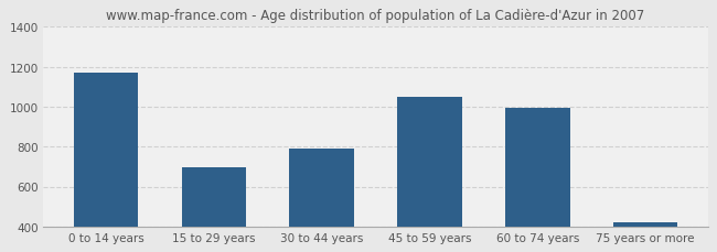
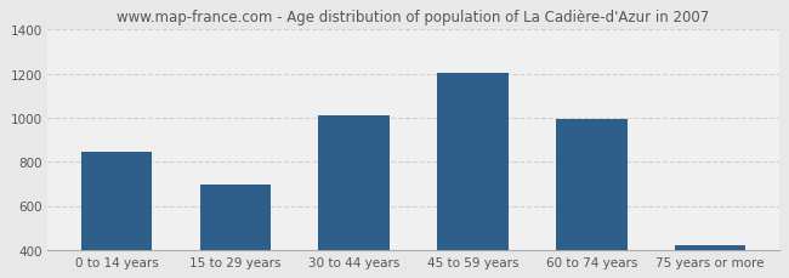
0 to 14 years: 1170 -> 840
30 to 44 years: 790 -> 1010
45 to 59 years: 1050 -> 1200
